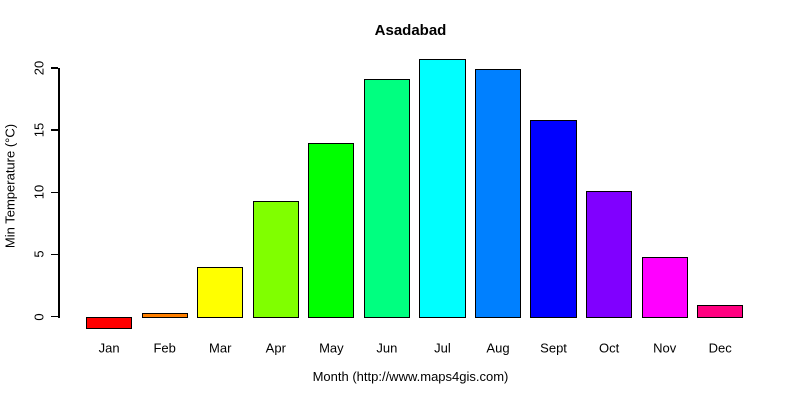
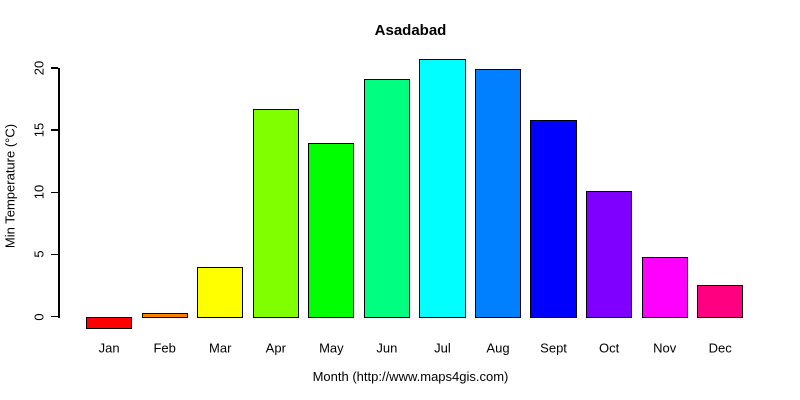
Apr: 9.3 -> 16.7
Dec: 0.9 -> 2.5
